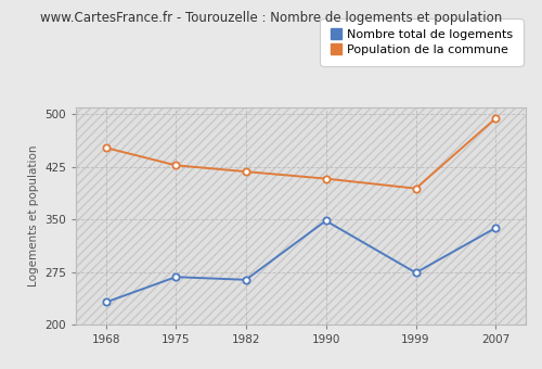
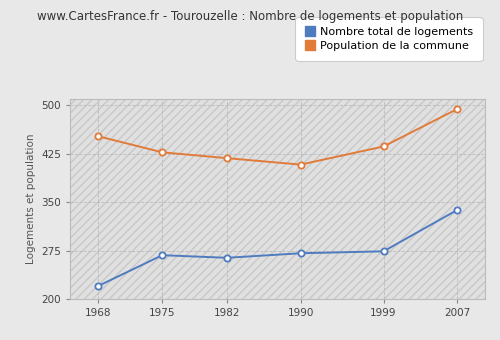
Nombre total de logements/1968: 232 -> 220
Nombre total de logements/1990: 348 -> 271
Population de la commune/1999: 394 -> 436
